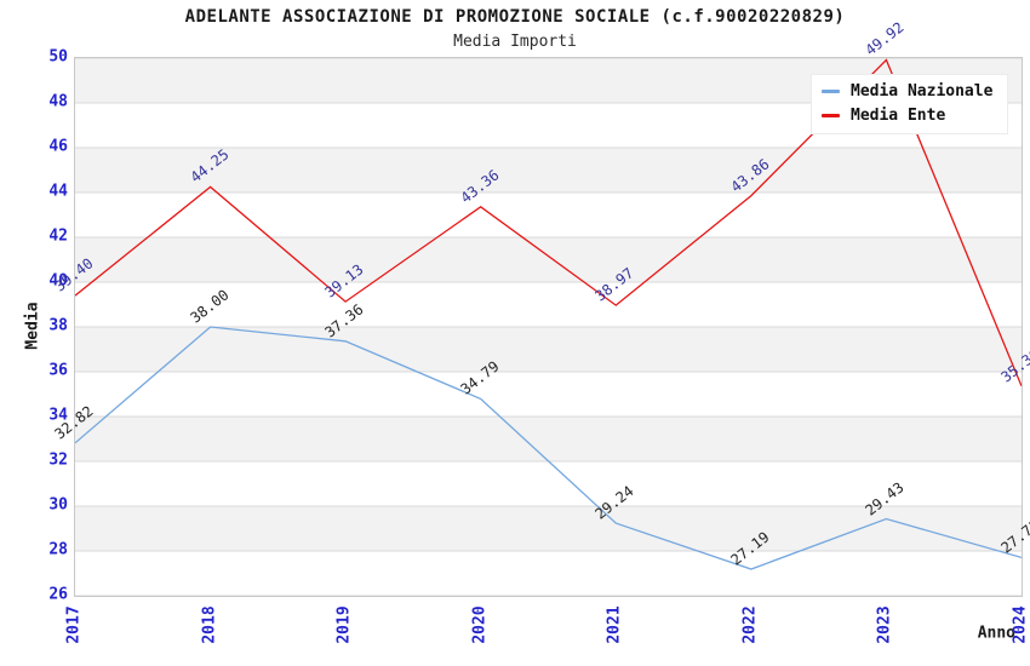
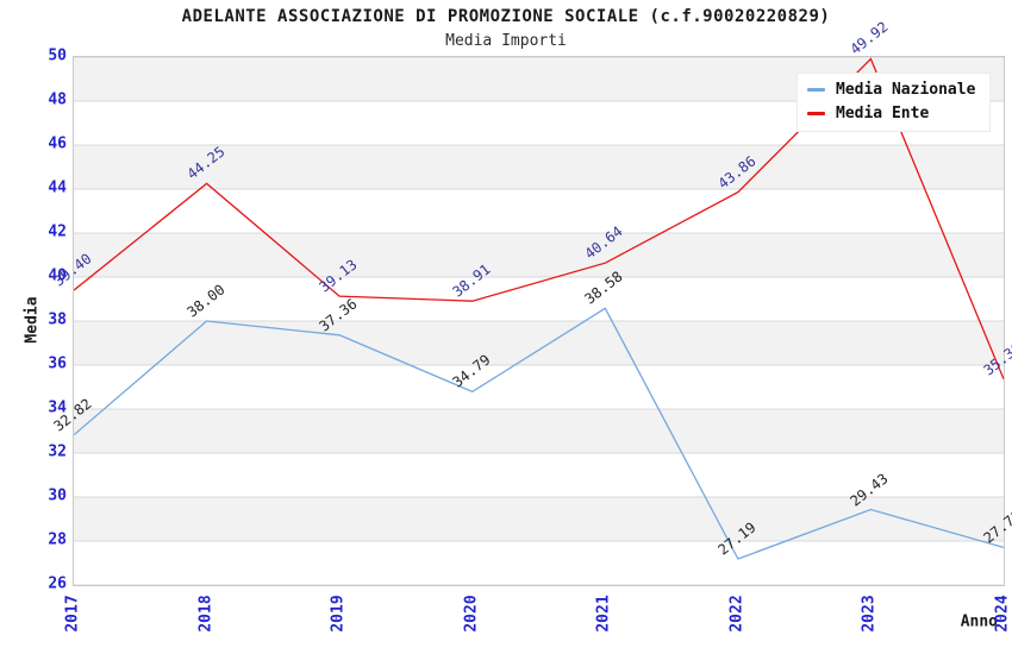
Media Ente/2020: 43.36 -> 38.91
Media Nazionale/2021: 29.24 -> 38.58
Media Ente/2021: 38.97 -> 40.64
